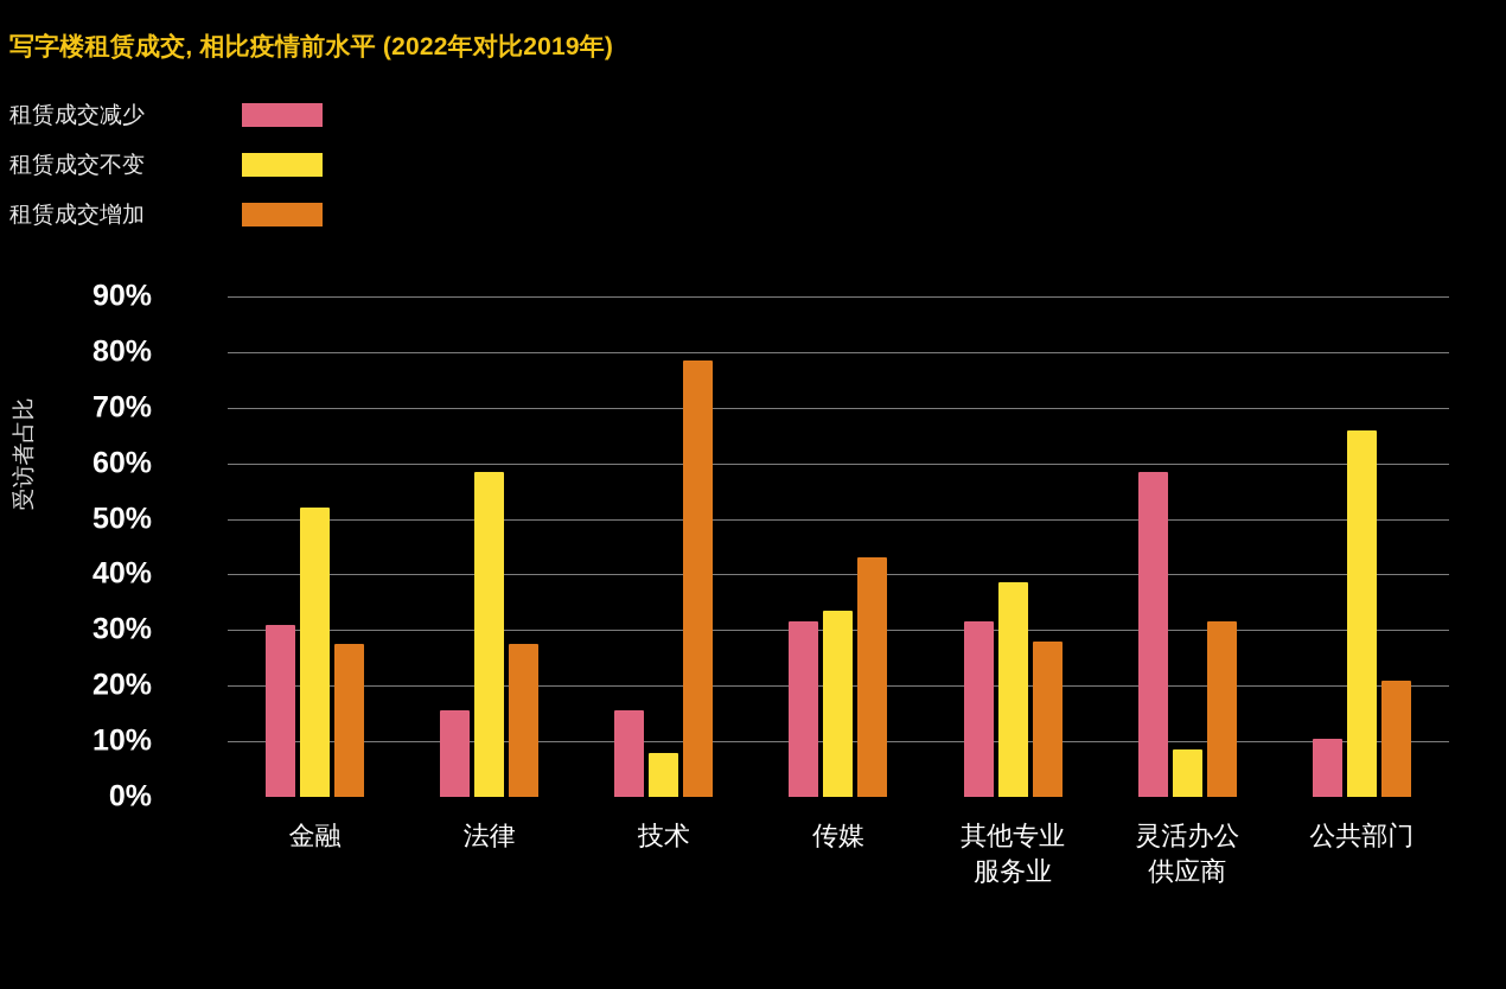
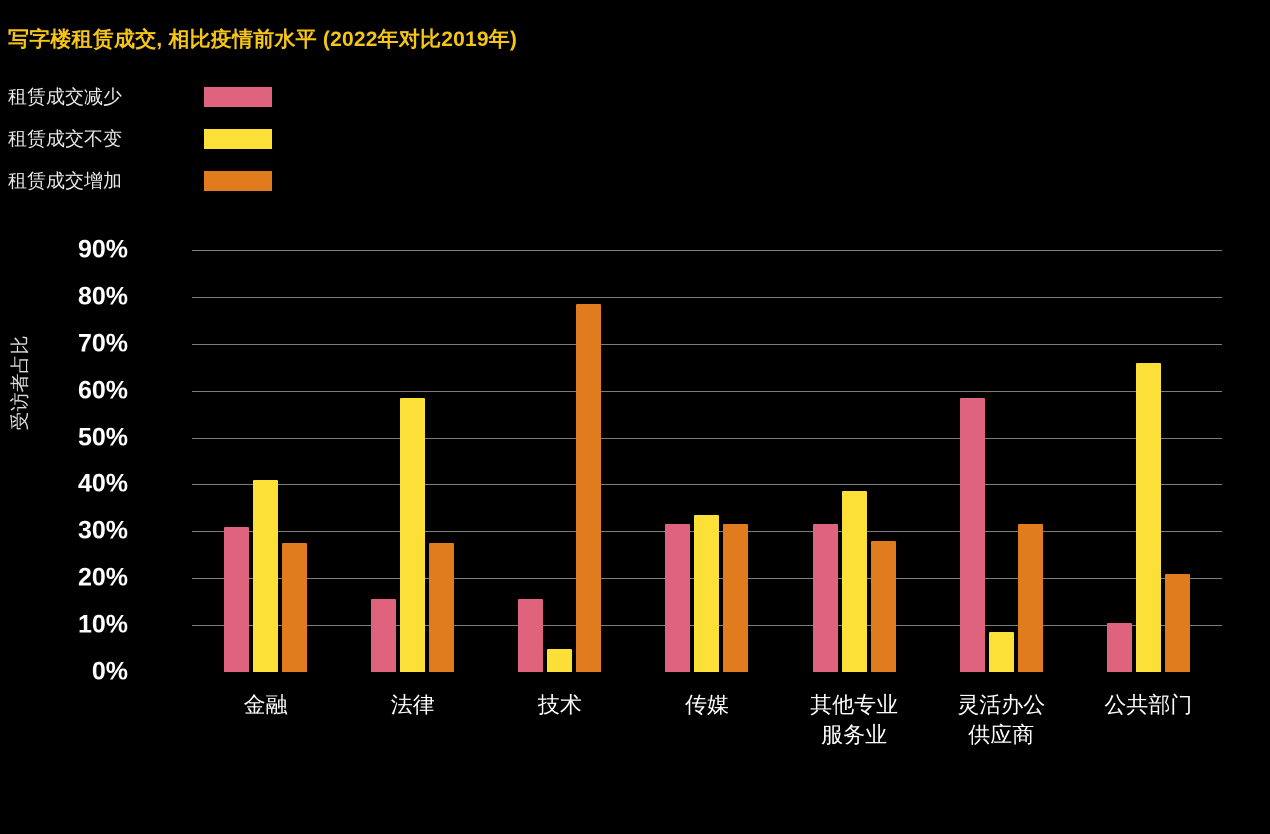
租赁成交不变/金融: 52% -> 41%
租赁成交不变/技术: 8% -> 5%
租赁成交增加/传媒: 43% -> 32%
